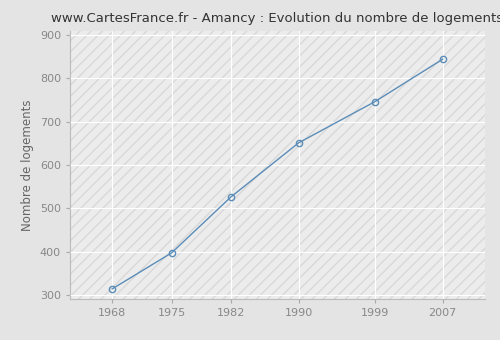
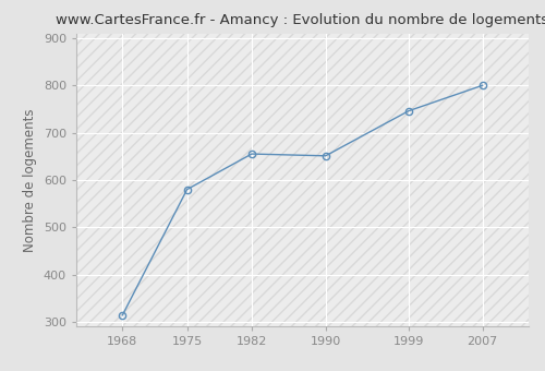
1975: 397 -> 580
1982: 526 -> 655
2007: 844 -> 800
